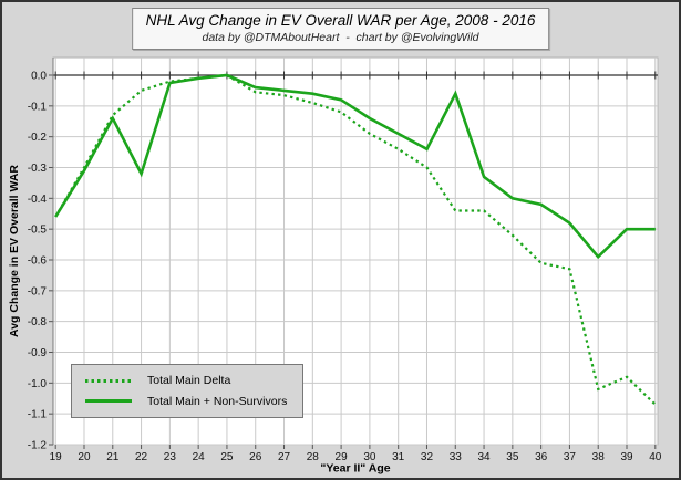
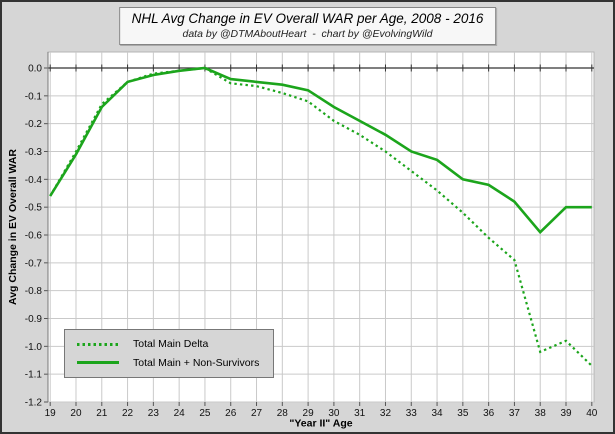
Total Main + Non-Survivors/22: -0.32 -> -0.05
Total Main Delta/33: -0.44 -> -0.37
Total Main + Non-Survivors/33: -0.06 -> -0.30
Total Main Delta/37: -0.63 -> -0.69
